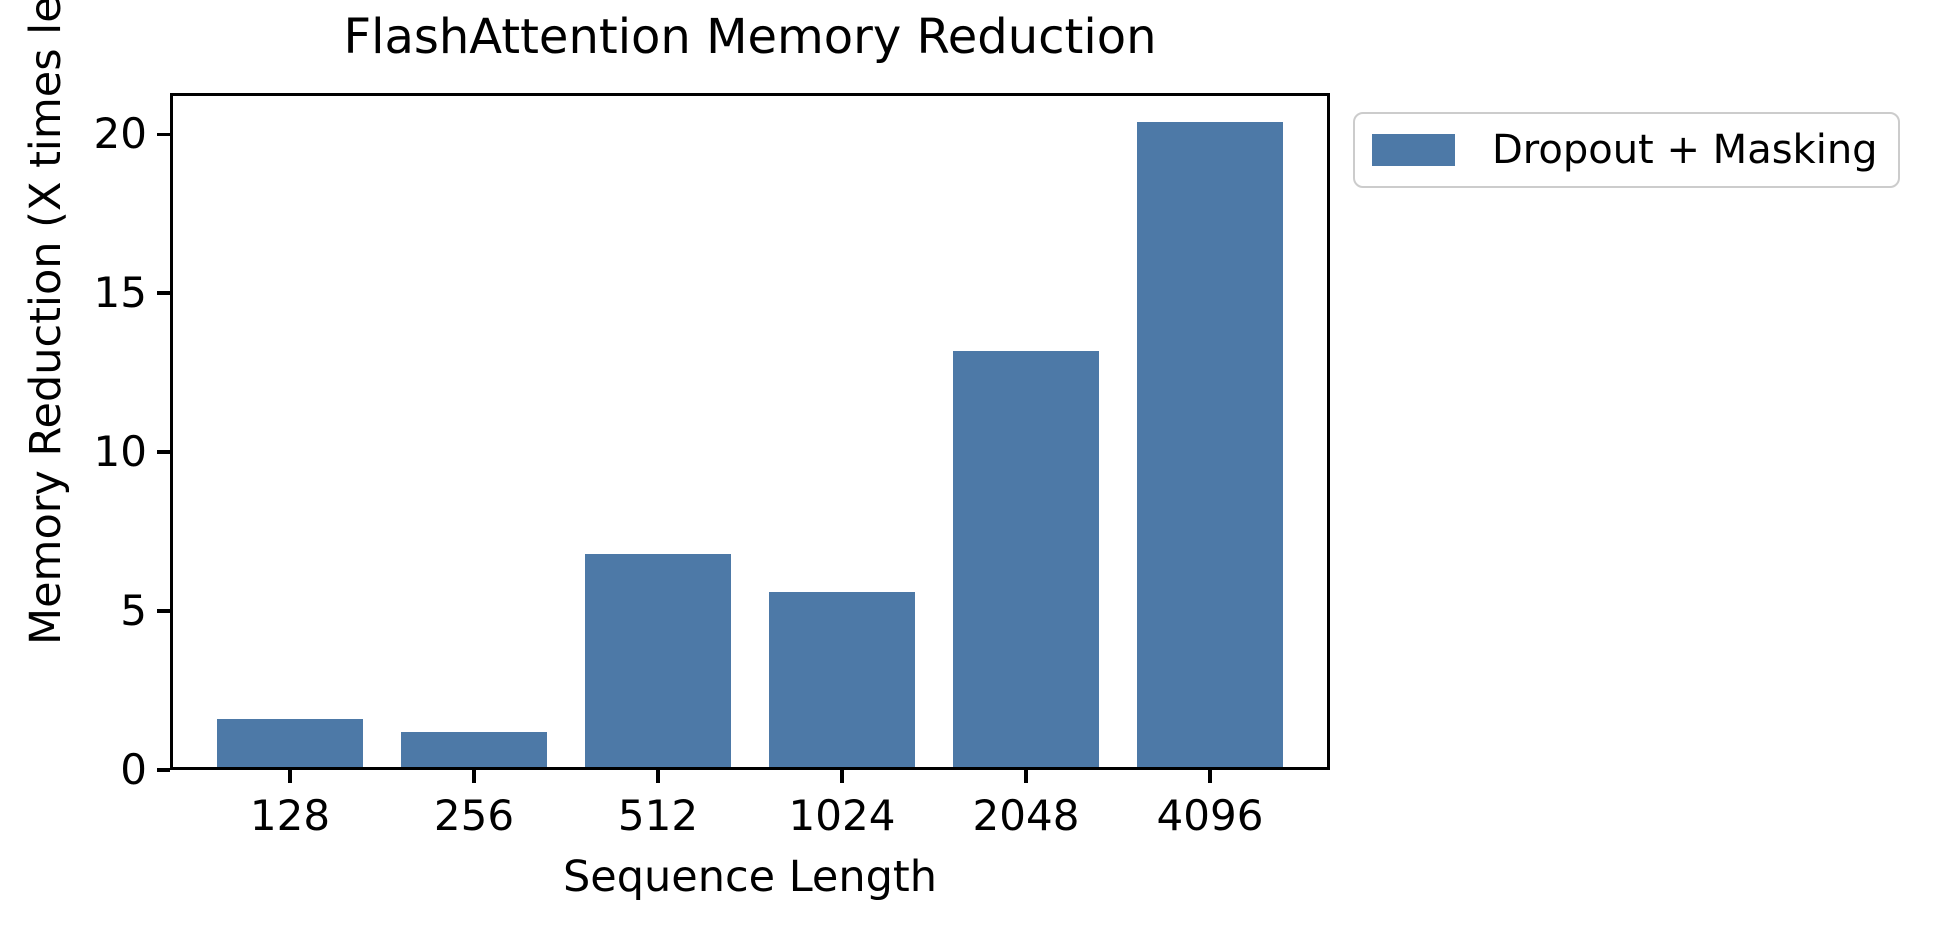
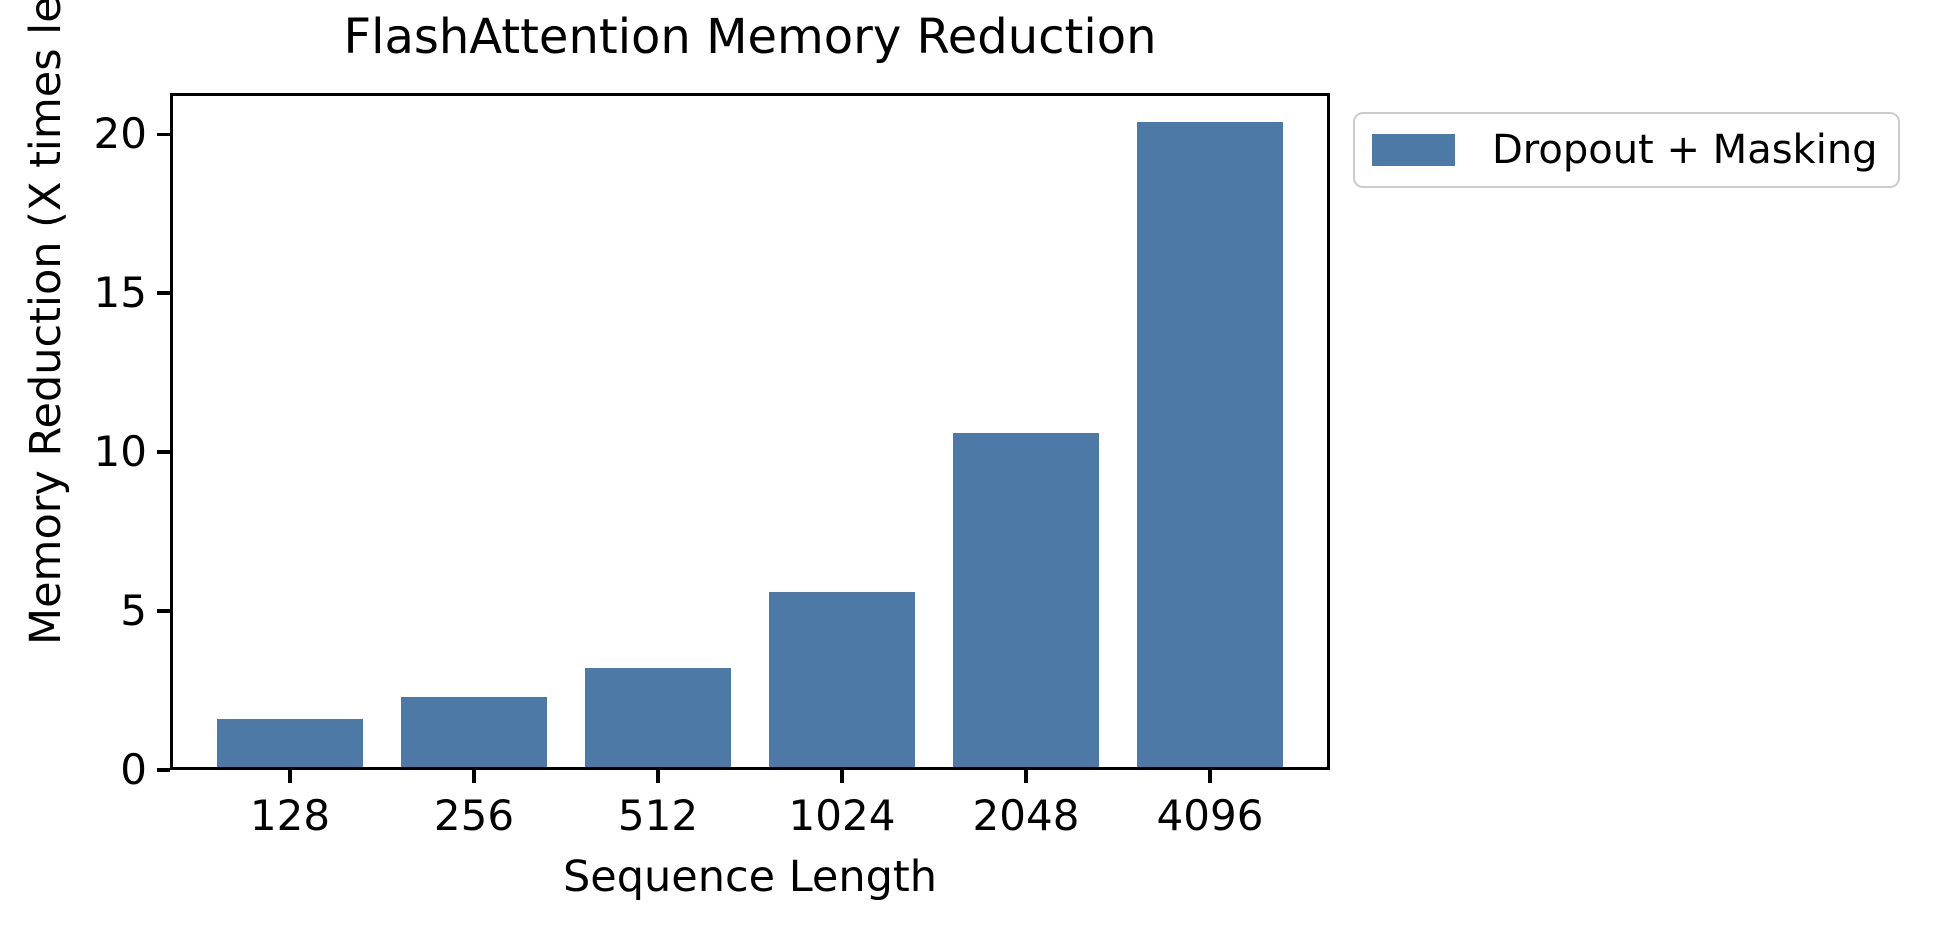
256: 1.1 -> 2.2
512: 6.7 -> 3.1
2048: 13.1 -> 10.5
